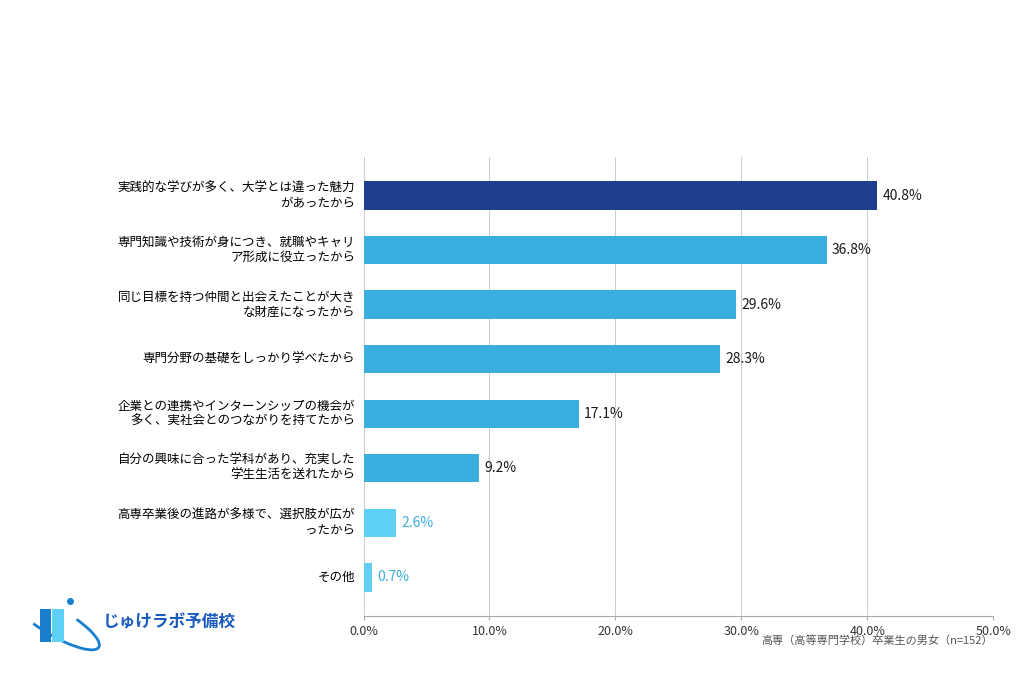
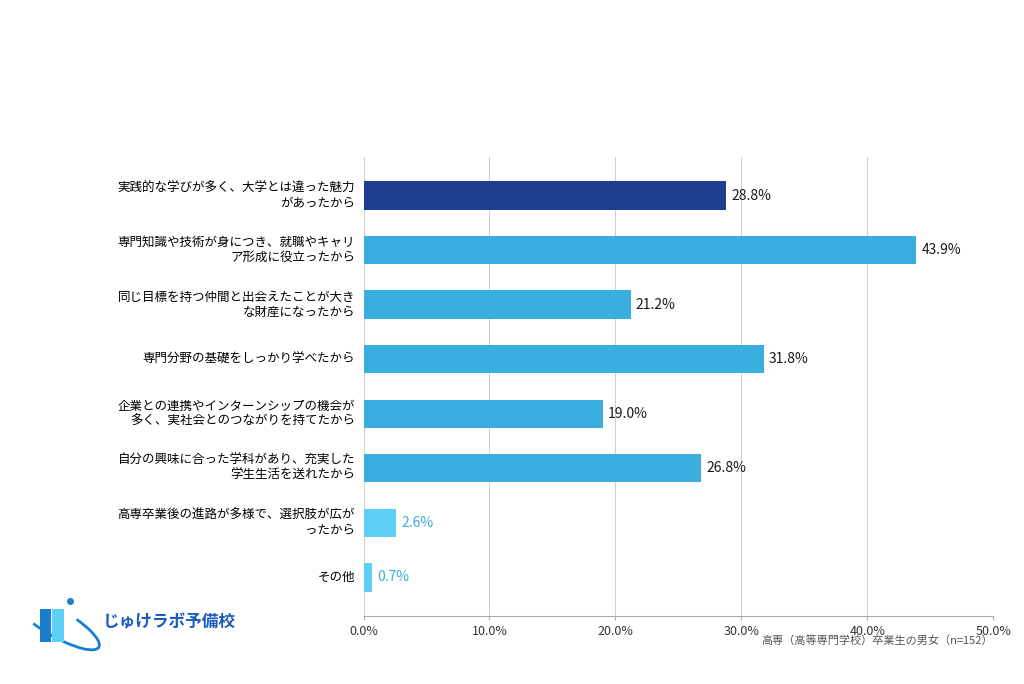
実践的な学びが多く、大学とは違った魅力 があったから: 40.8% -> 28.8%
専門知識や技術が身につき、就職やキャリ ア形成に役立ったから: 36.8% -> 43.9%
同じ目標を持つ仲間と出会えたことが大き な財産になったから: 29.6% -> 21.2%
専門分野の基礎をしっかり学べたから: 28.3% -> 31.8%
企業との連携やインターンシップの機会が 多く、実社会とのつながりを持てたから: 17.1% -> 19.0%
自分の興味に合った学科があり、充実した 学生生活を送れたから: 9.2% -> 26.8%
